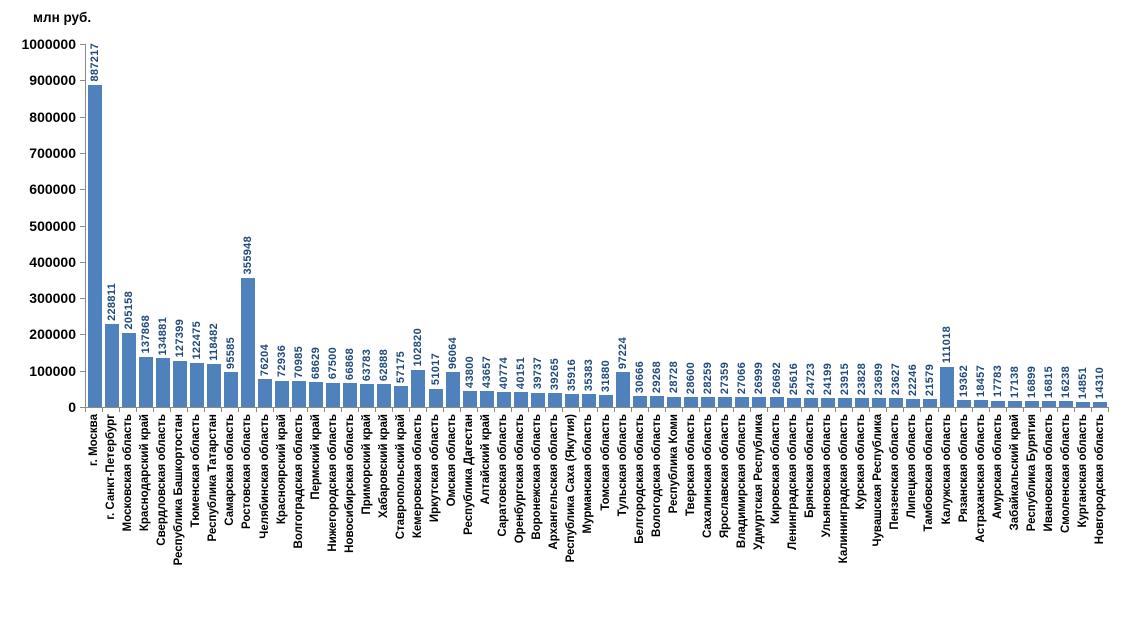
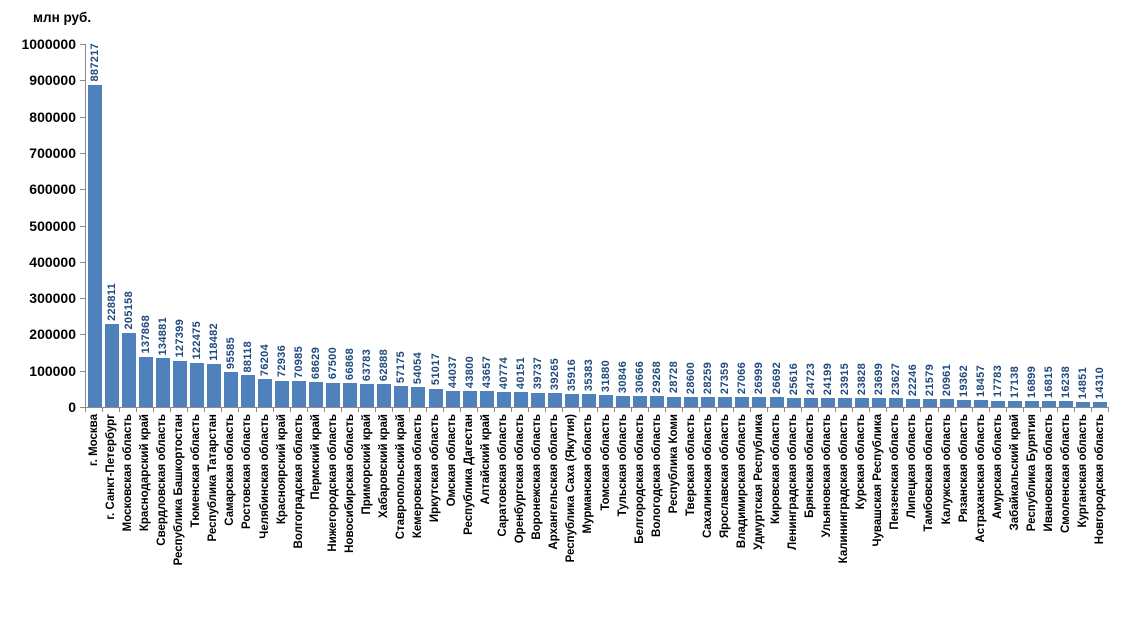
Ростовская область: 355948 -> 88118
Кемеровская область: 102820 -> 54054
Омская область: 96064 -> 44037
Тульская область: 97224 -> 30846
Калужская область: 111018 -> 20961
